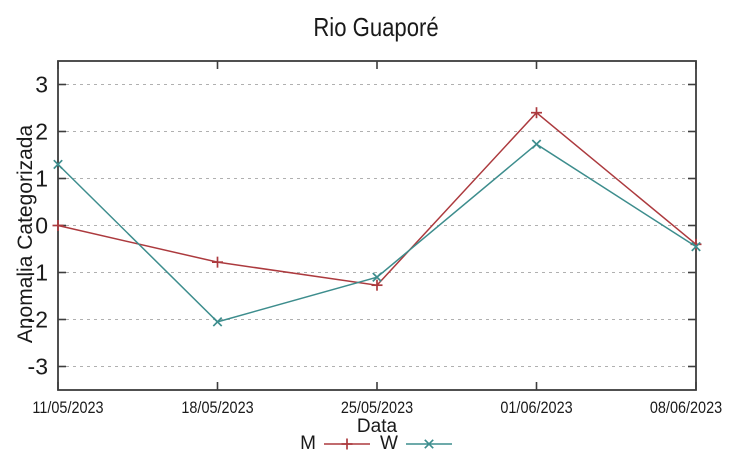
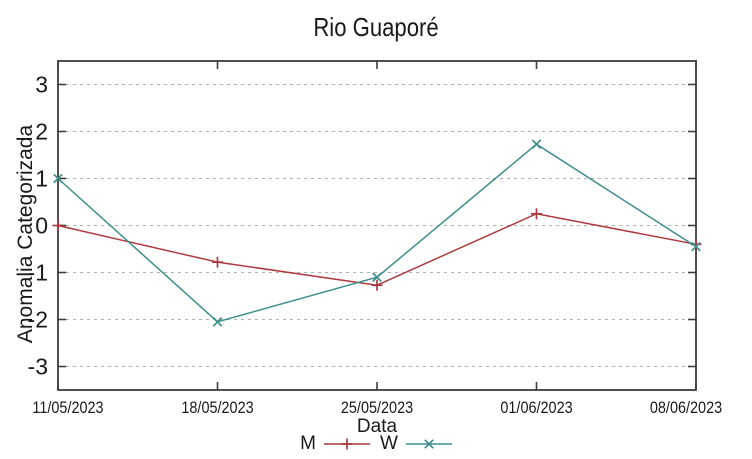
W/11/05/2023: 1.3 -> 1.0
M/01/06/2023: 2.4 -> 0.2
